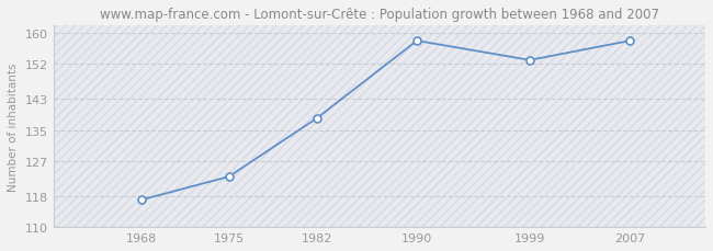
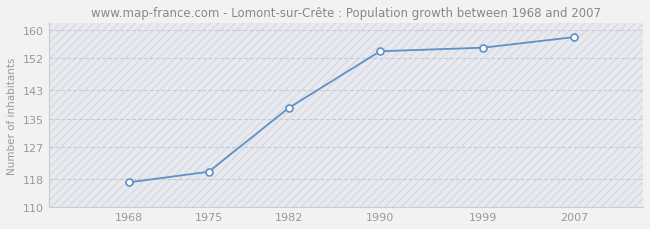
1975: 123 -> 120
1990: 158 -> 154
1999: 153 -> 155
